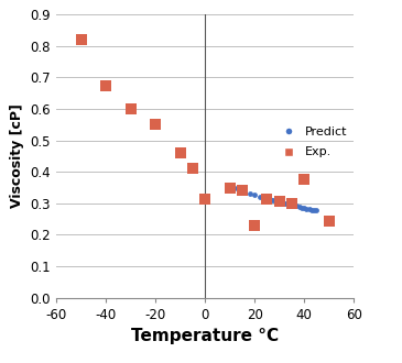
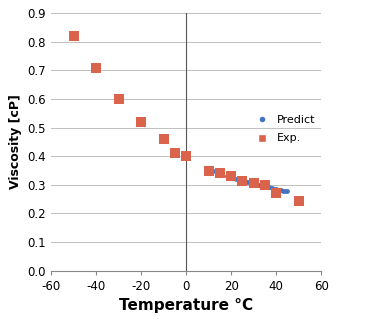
Exp./-40: 0.675 -> 0.710
Exp./-20: 0.550 -> 0.520
Exp./0: 0.315 -> 0.400
Exp./20: 0.230 -> 0.330
Exp./40: 0.375 -> 0.270
